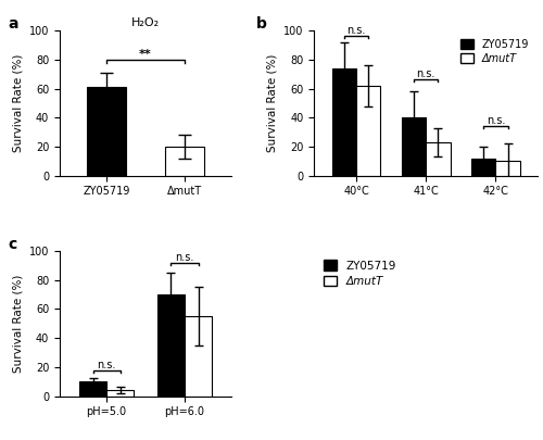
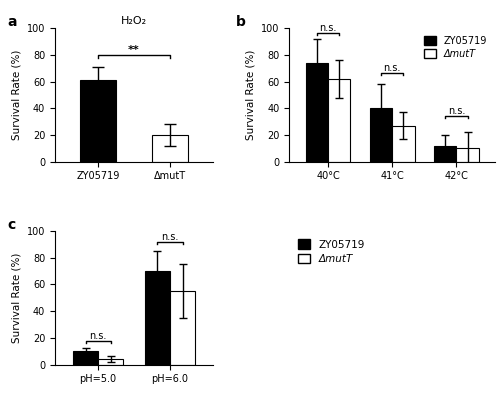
ΔmutT/41°C: 23 -> 27
